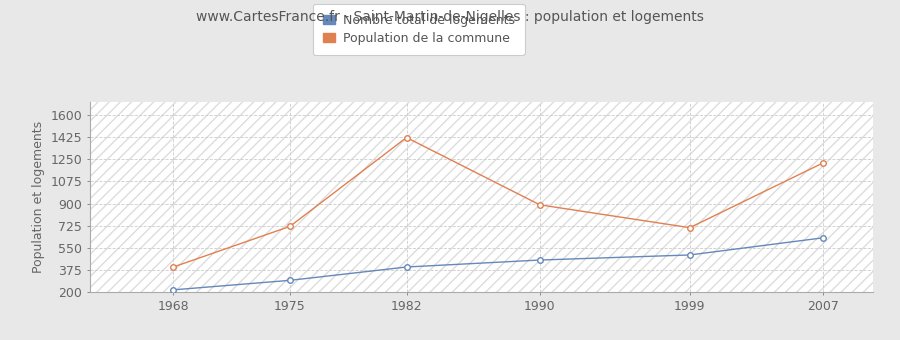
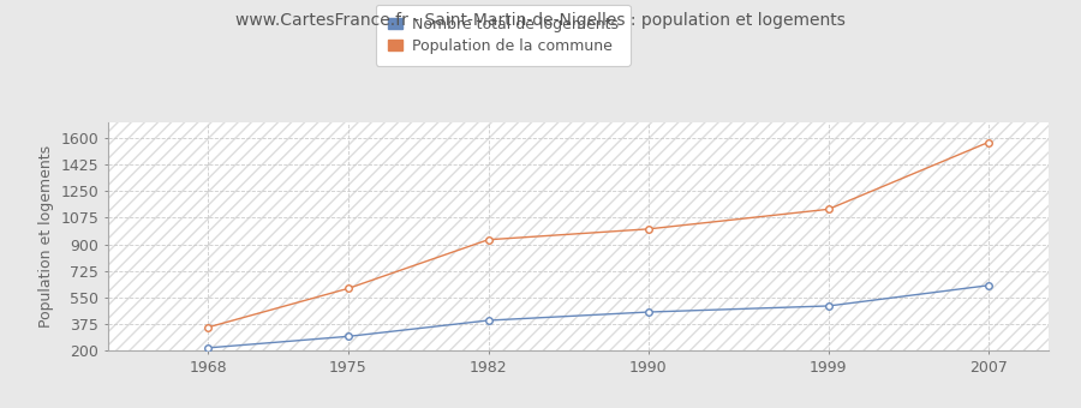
Population de la commune/1968: 400 -> 360
Population de la commune/1975: 720 -> 610
Population de la commune/1982: 1420 -> 930
Population de la commune/1990: 890 -> 1000
Population de la commune/1999: 710 -> 1130
Population de la commune/2007: 1220 -> 1570
